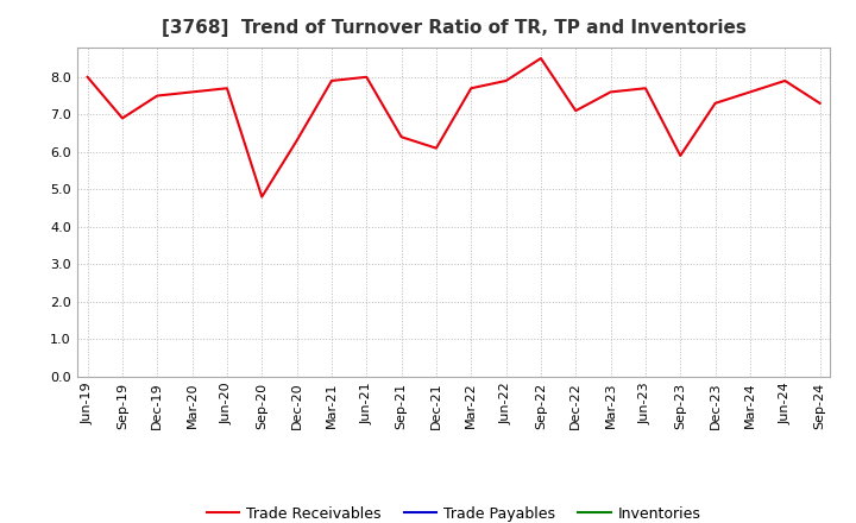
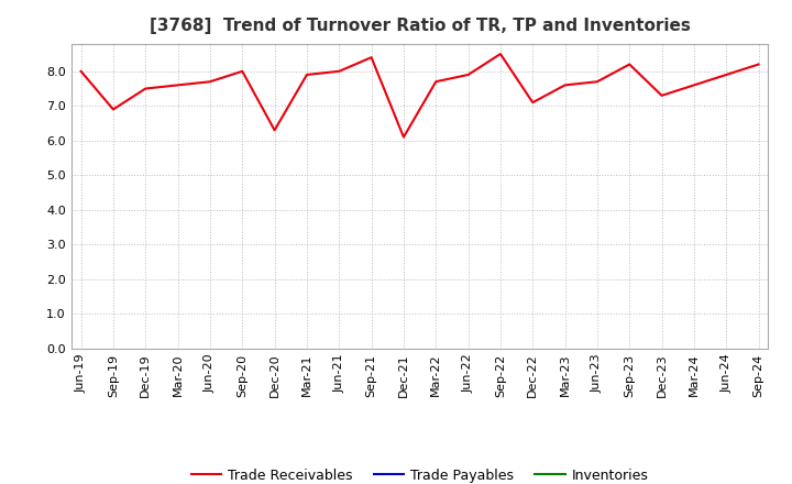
Trade Receivables/Sep-20: 4.8 -> 8.0
Trade Receivables/Sep-21: 6.4 -> 8.4
Trade Receivables/Sep-23: 5.9 -> 8.2
Trade Receivables/Sep-24: 7.3 -> 8.2
